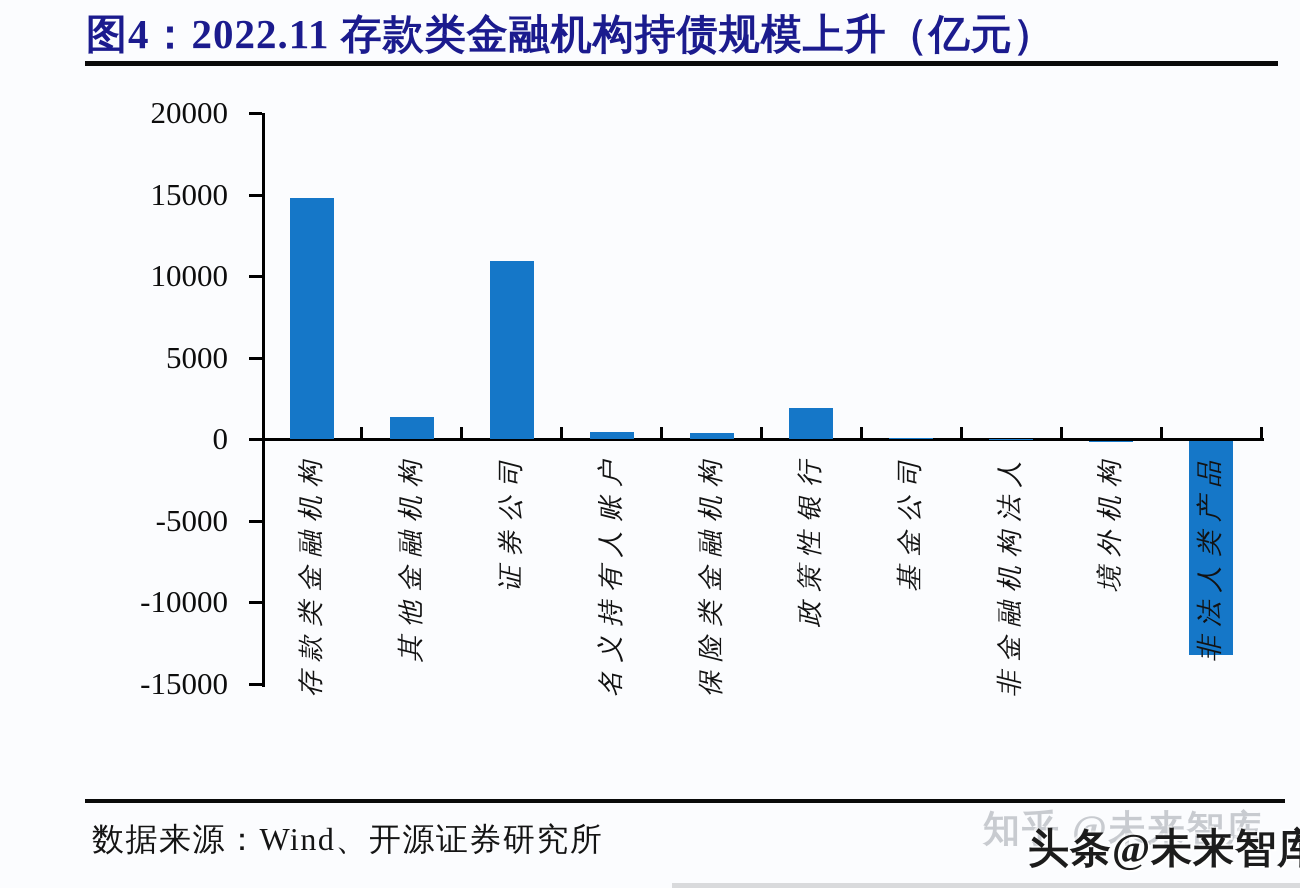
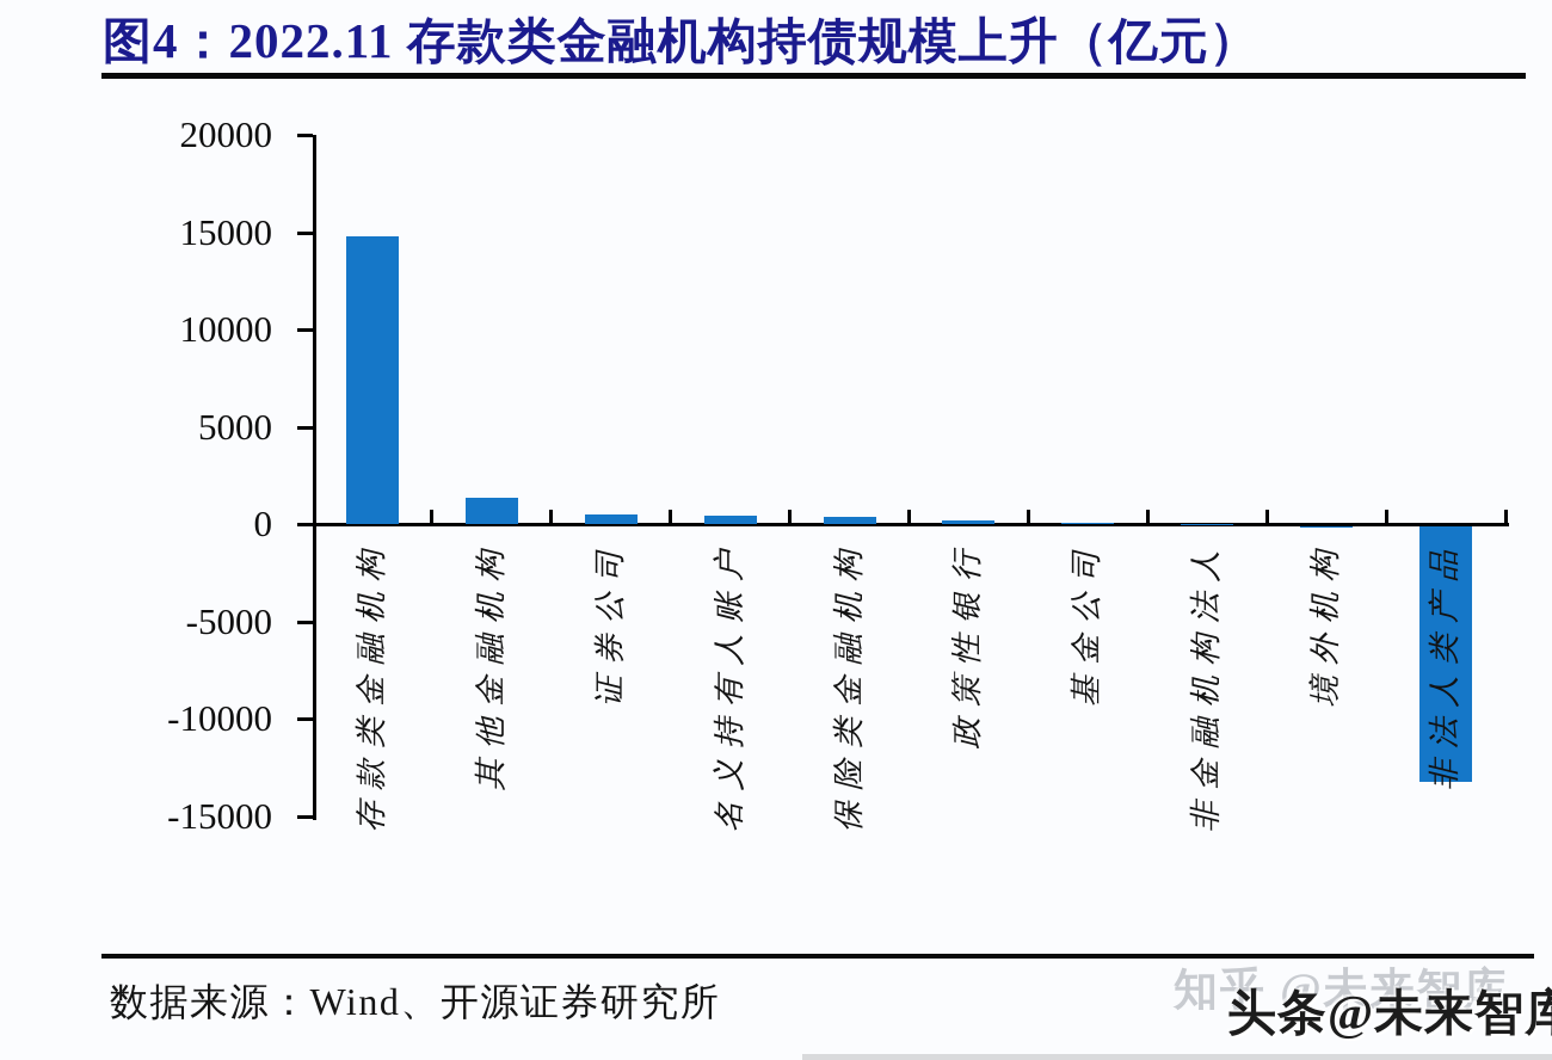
证券公司: 10900 -> 500
政策性银行: 1900 -> 200
